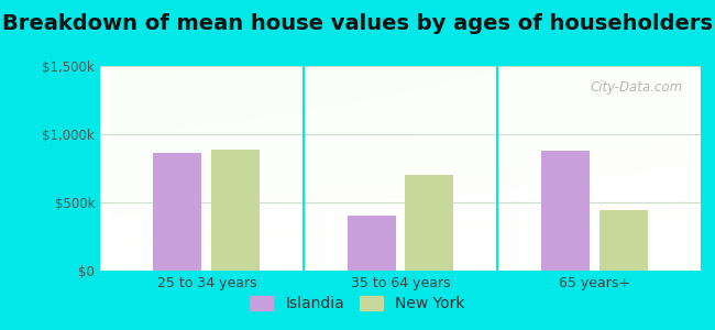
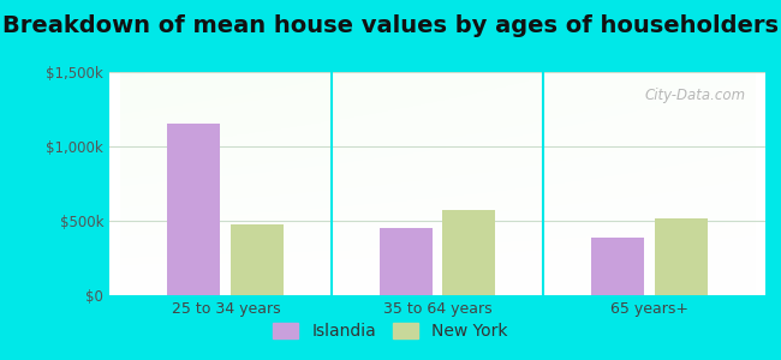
Islandia/25 to 34 years: $860k -> $1,150k
New York/25 to 34 years: $890k -> $480k
Islandia/35 to 64 years: $400k -> $450k
New York/35 to 64 years: $700k -> $580k
Islandia/65 years+: $880k -> $390k
New York/65 years+: $440k -> $520k
